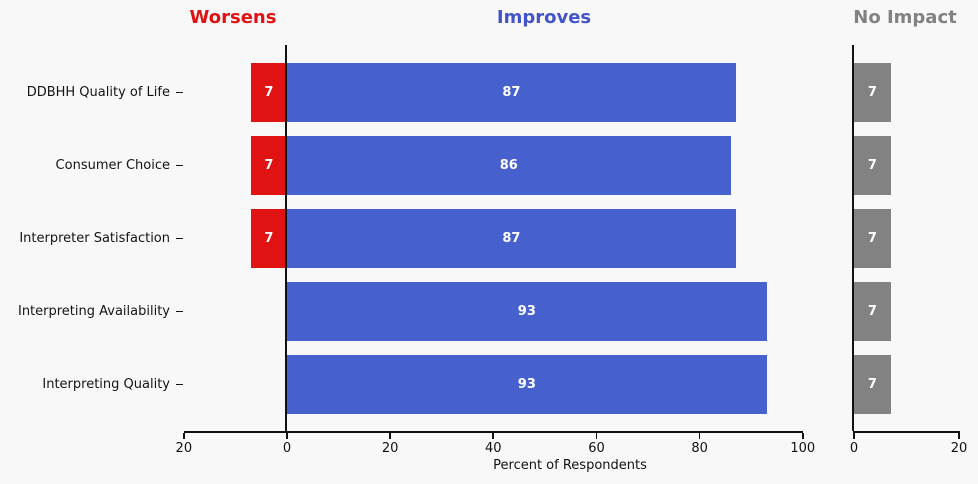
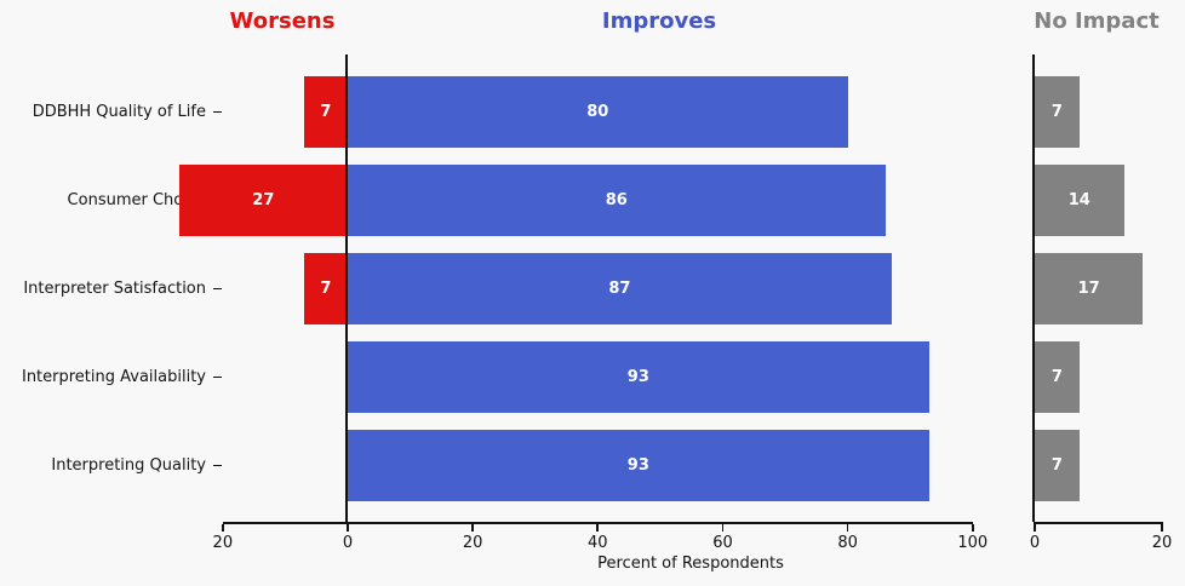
Improves/DDBHH Quality of Life: 87 -> 80
Worsens/Consumer Choice: 7 -> 27
No Impact/Consumer Choice: 7 -> 14
No Impact/Interpreter Satisfaction: 7 -> 17
